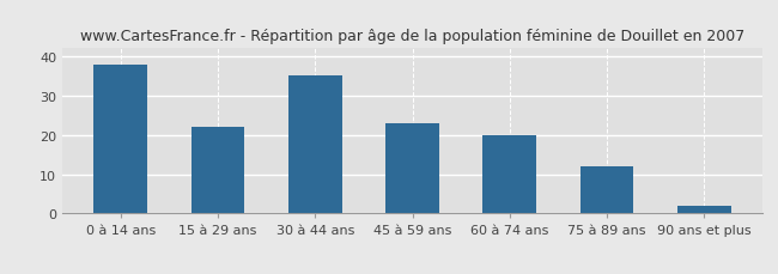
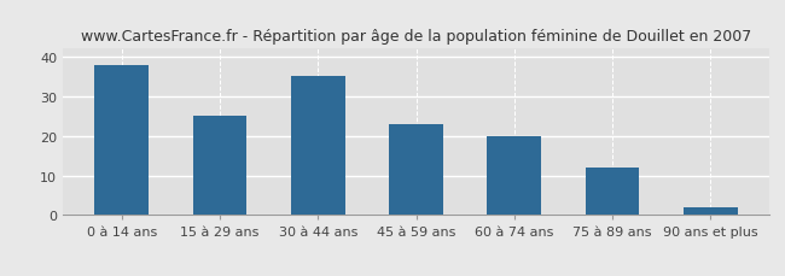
15 à 29 ans: 22 -> 25
